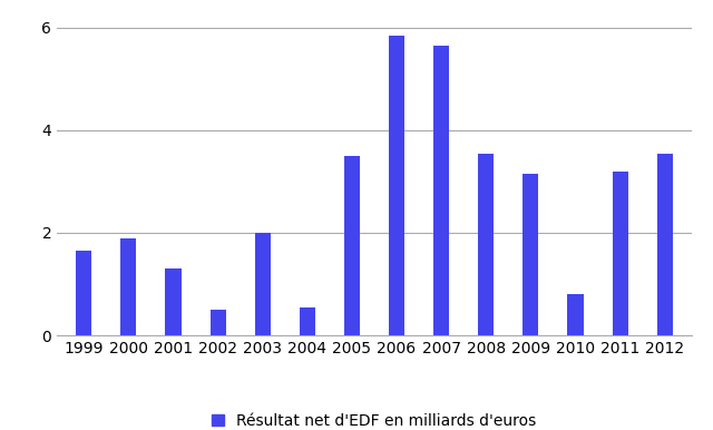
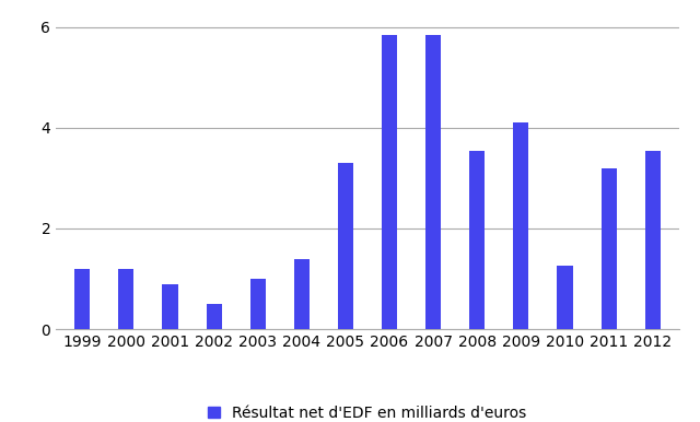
1999: 1.65 -> 1.20
2000: 1.90 -> 1.20
2001: 1.30 -> 0.90
2003: 2.00 -> 1.00
2004: 0.55 -> 1.40
2005: 3.50 -> 3.30
2007: 5.65 -> 5.85
2009: 3.15 -> 4.10
2010: 0.80 -> 1.25
